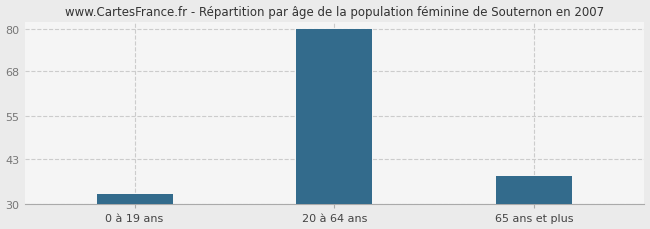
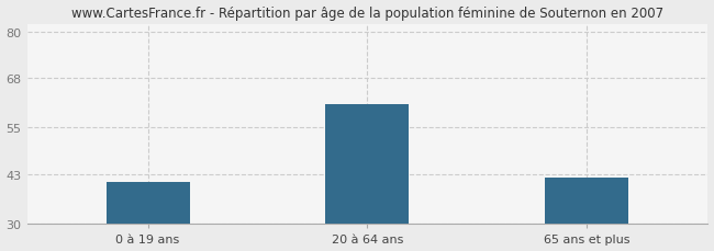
0 à 19 ans: 33 -> 41
20 à 64 ans: 80 -> 61
65 ans et plus: 38 -> 42
